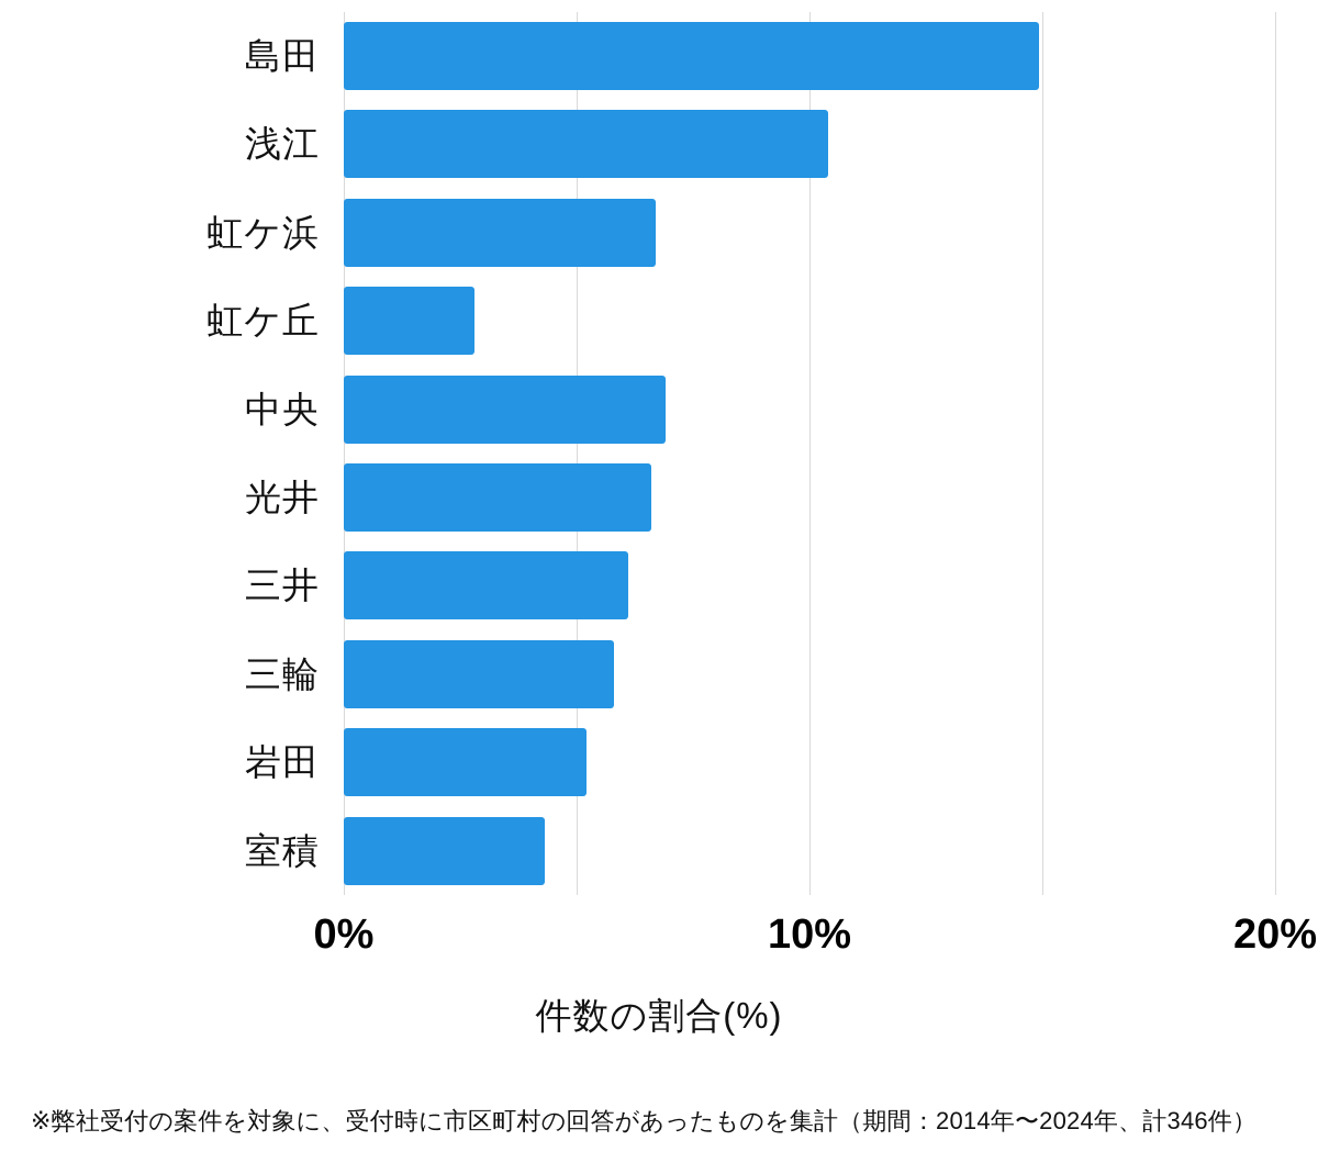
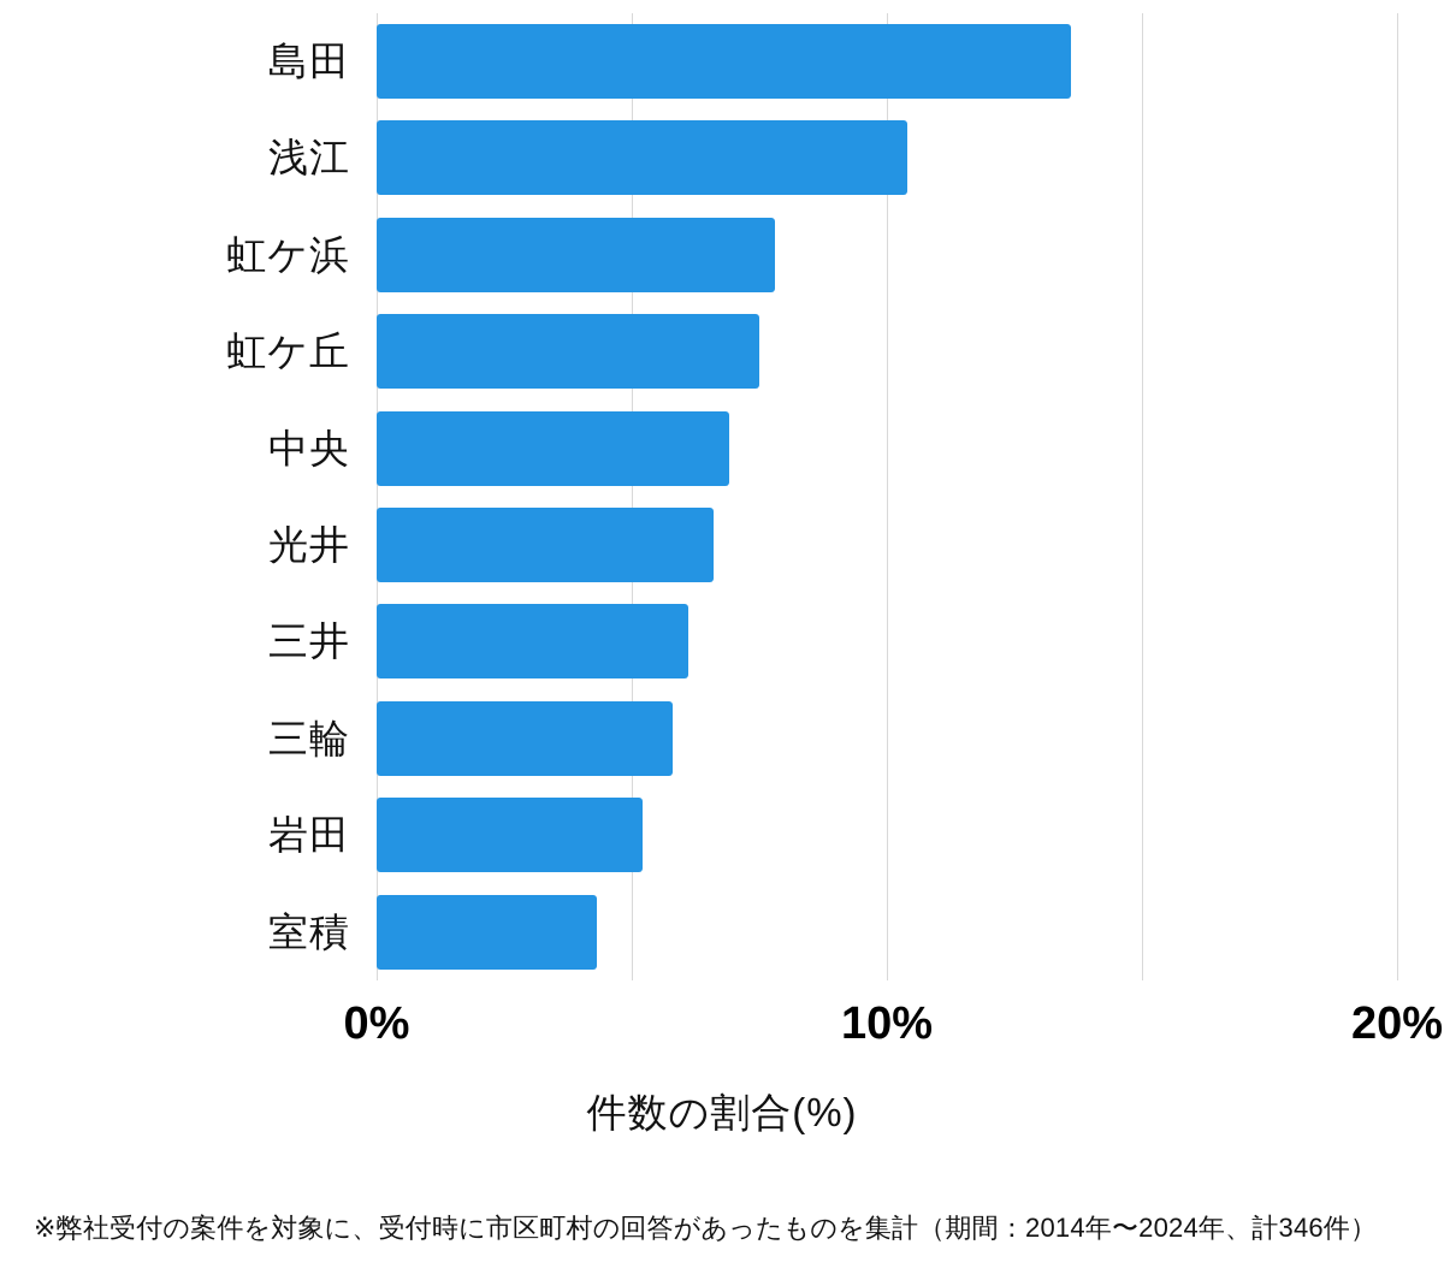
島田: 14.9% -> 13.6%
虹ケ浜: 6.7% -> 7.8%
虹ケ丘: 2.8% -> 7.5%
